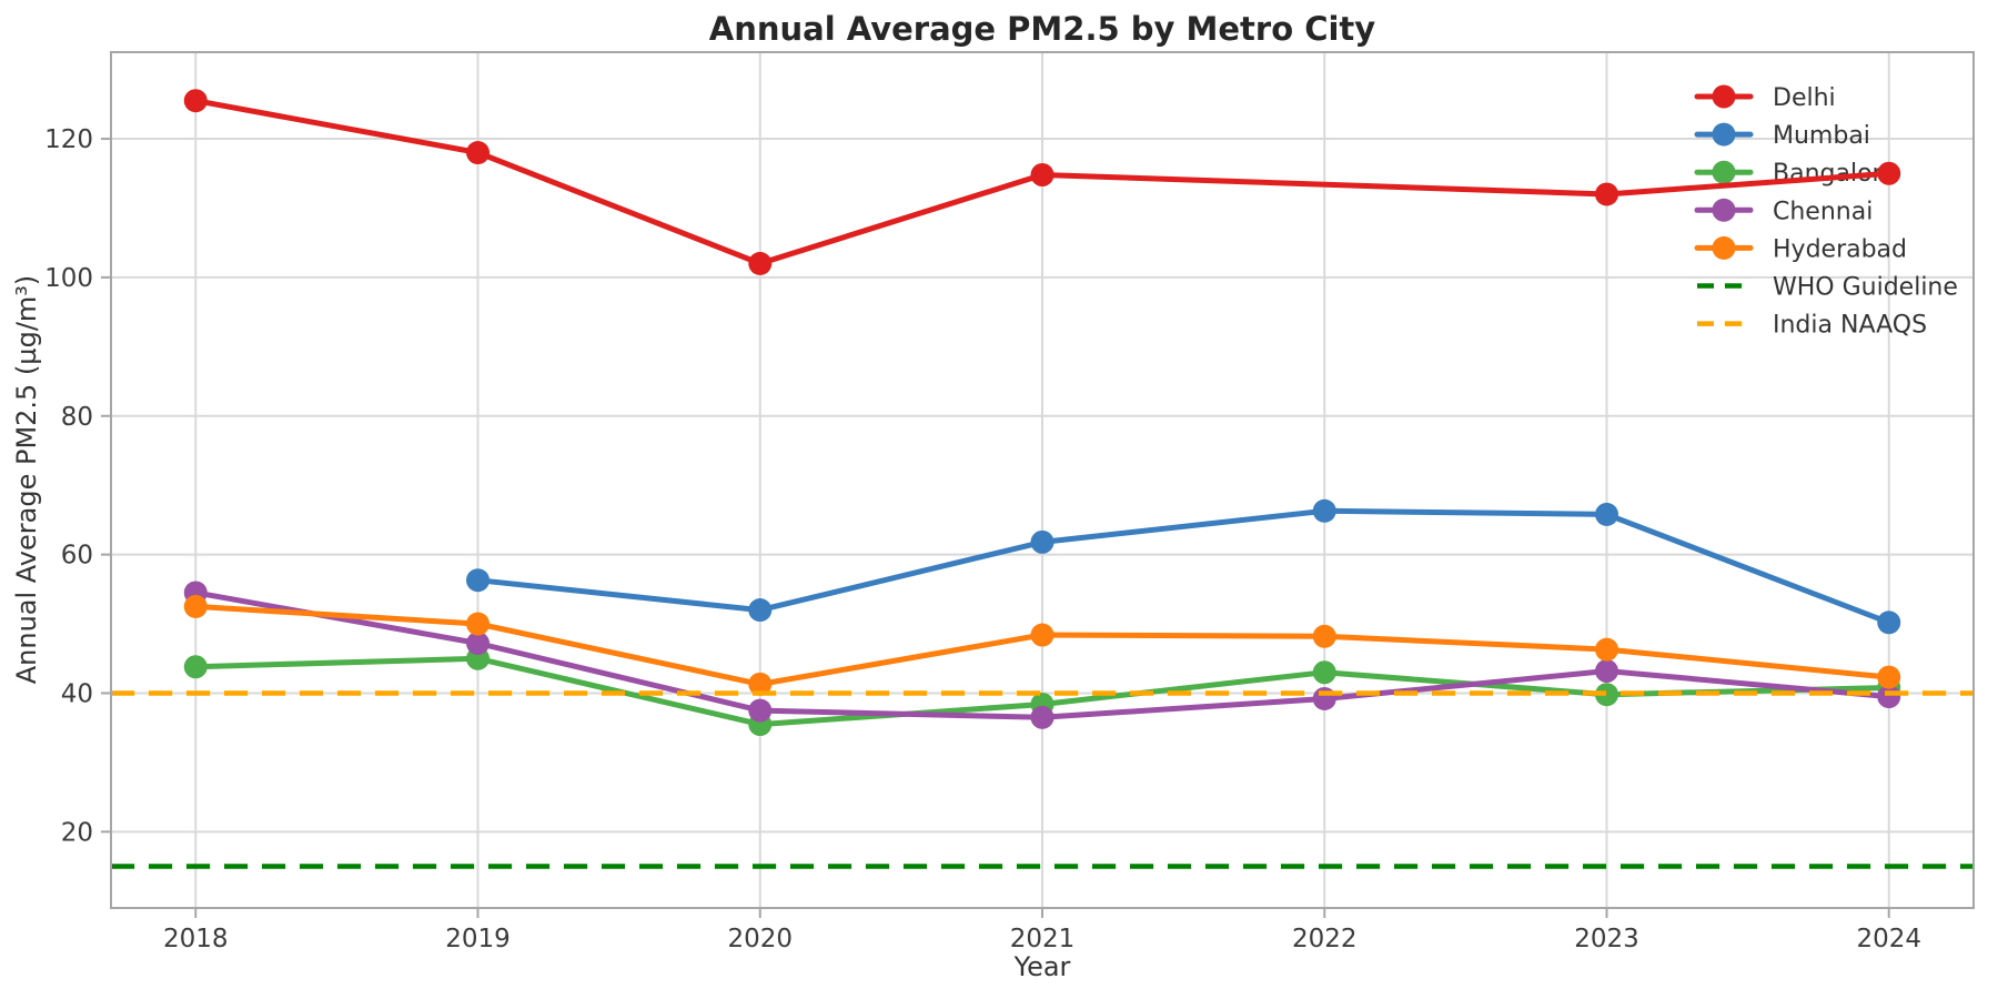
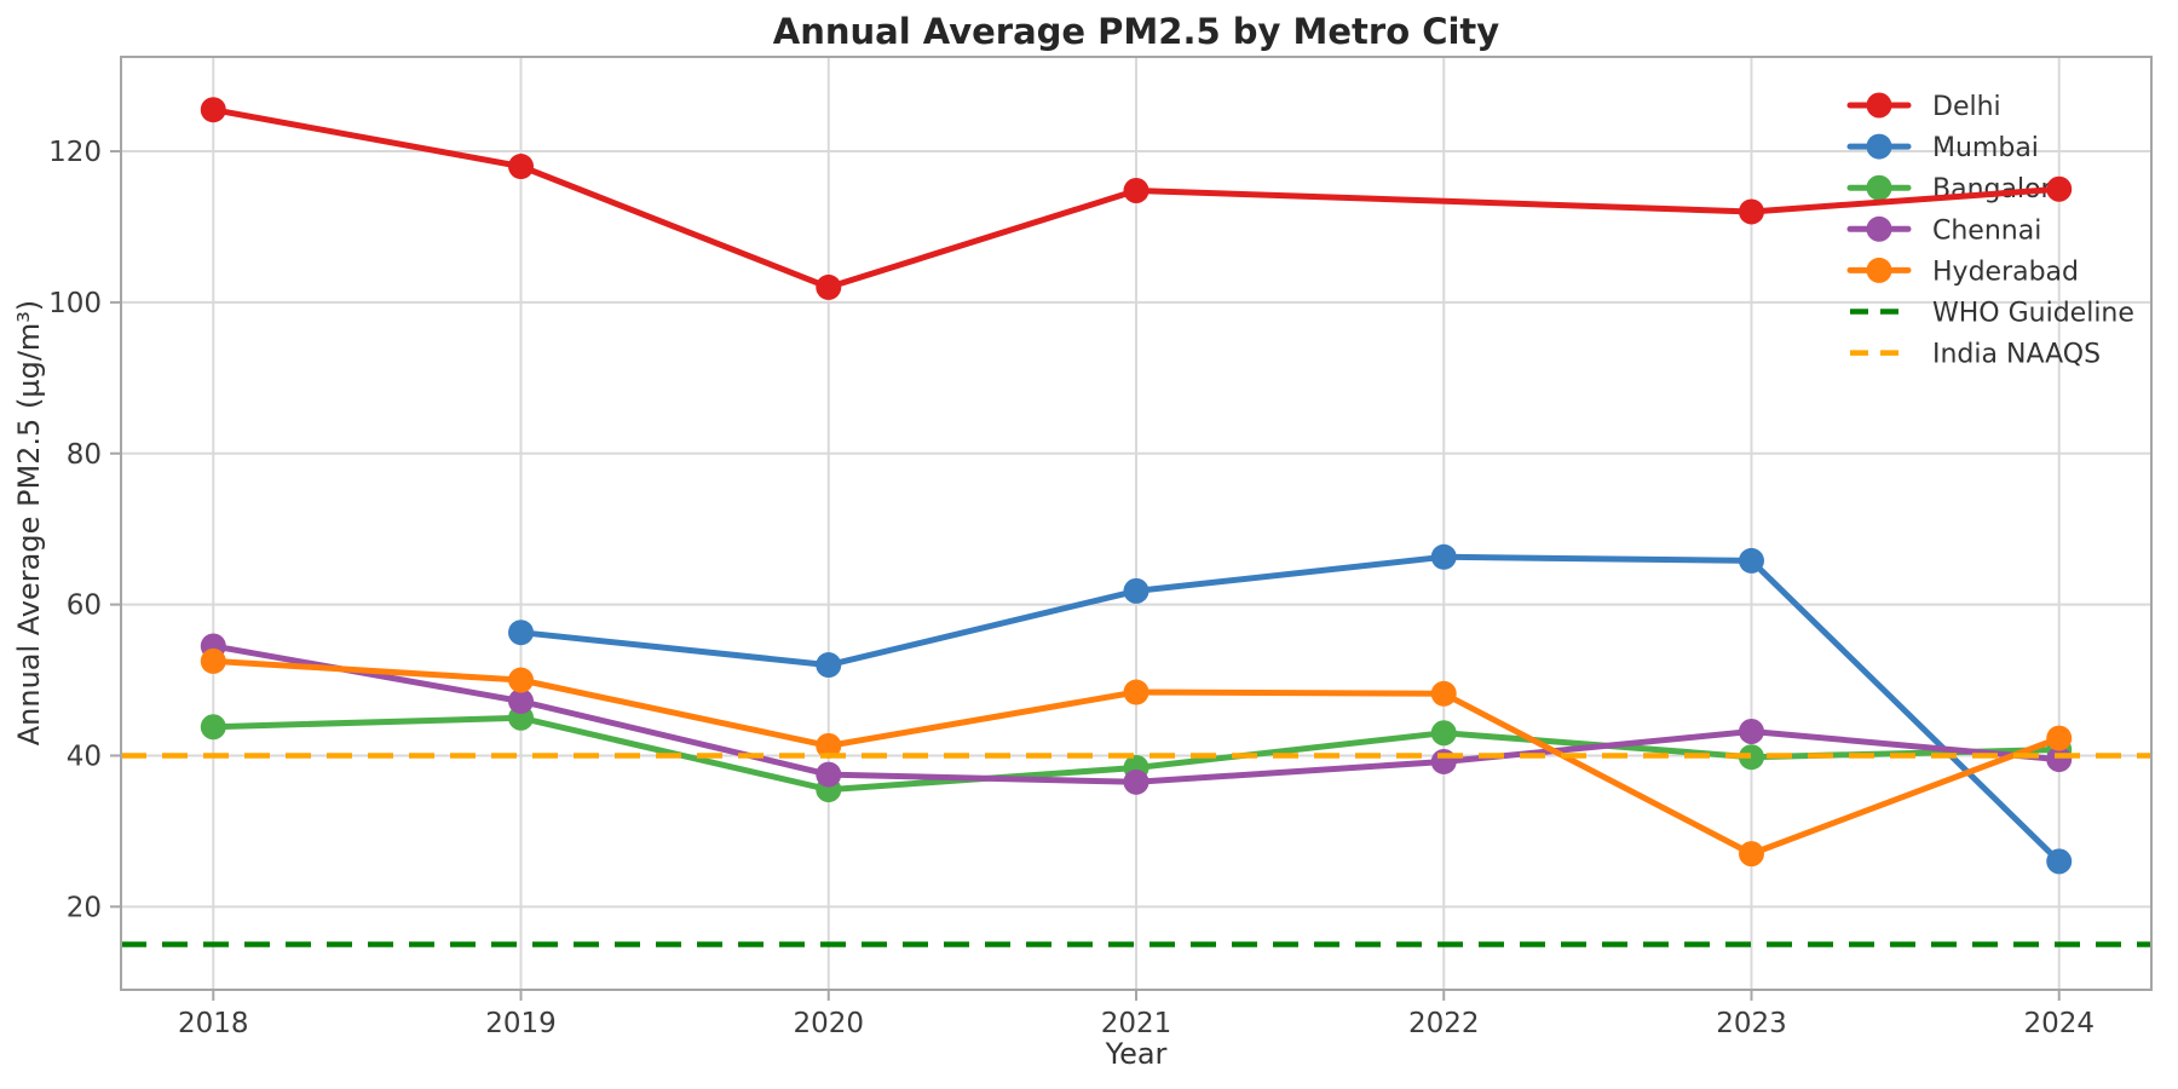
Hyderabad/2023: 46 -> 27
Mumbai/2024: 50 -> 26
